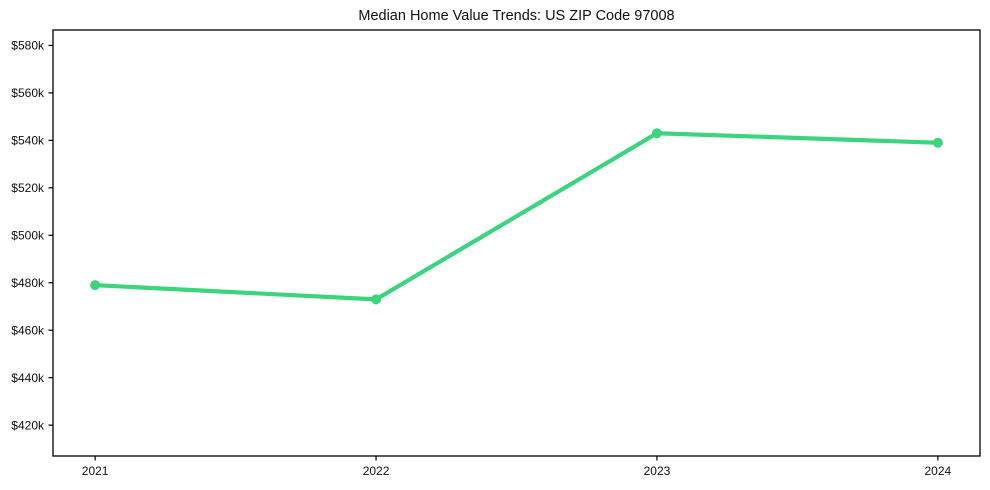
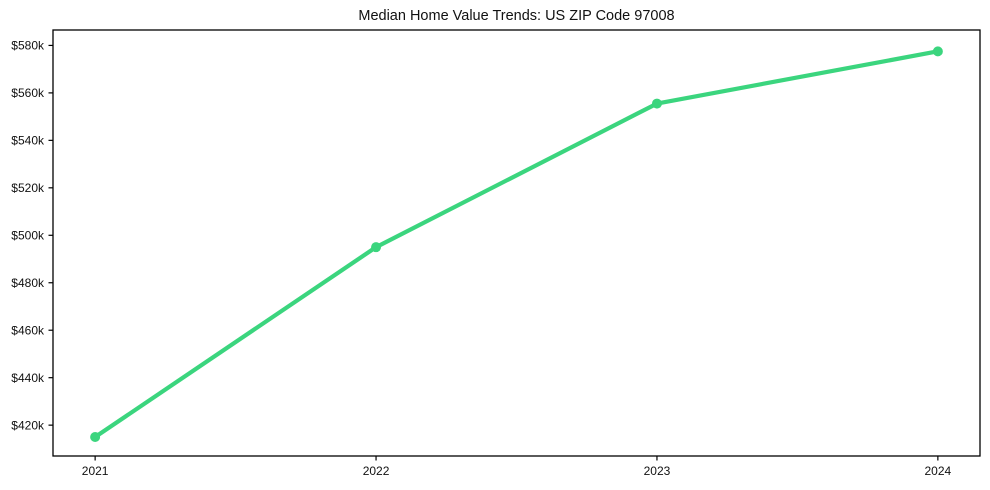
2021: $479k -> $415k
2022: $473k -> $495k
2023: $543k -> $556k
2024: $539k -> $578k
